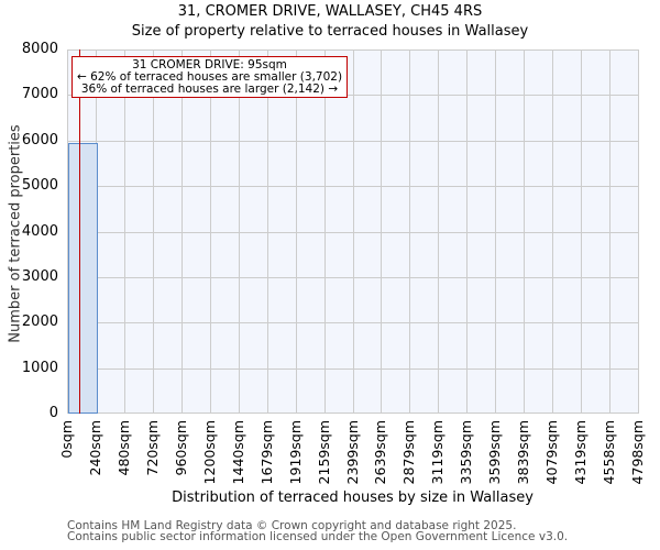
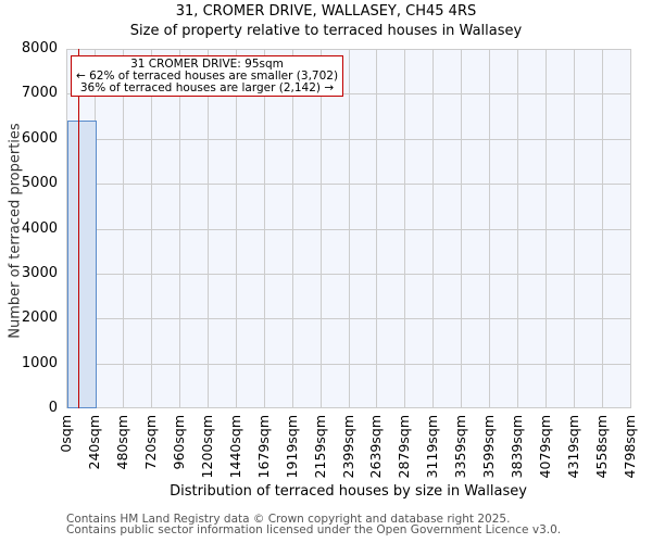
0sqm: 6000 -> 6400
